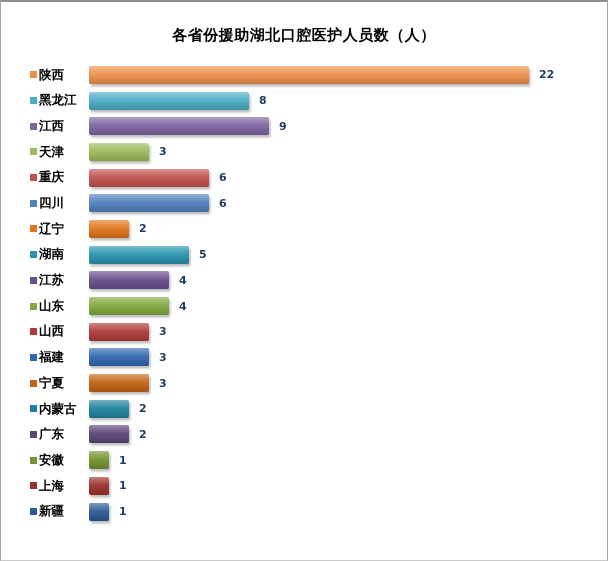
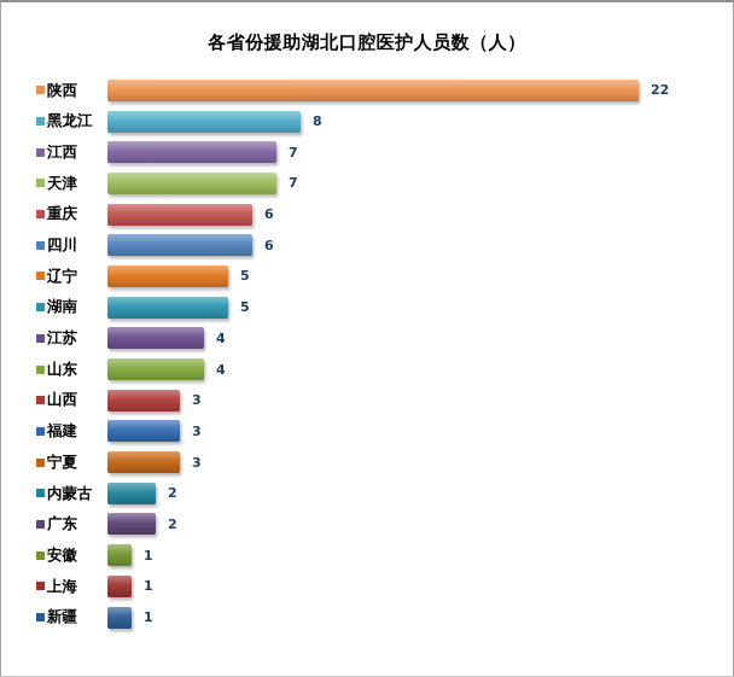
江西: 9 -> 7
天津: 3 -> 7
辽宁: 2 -> 5
